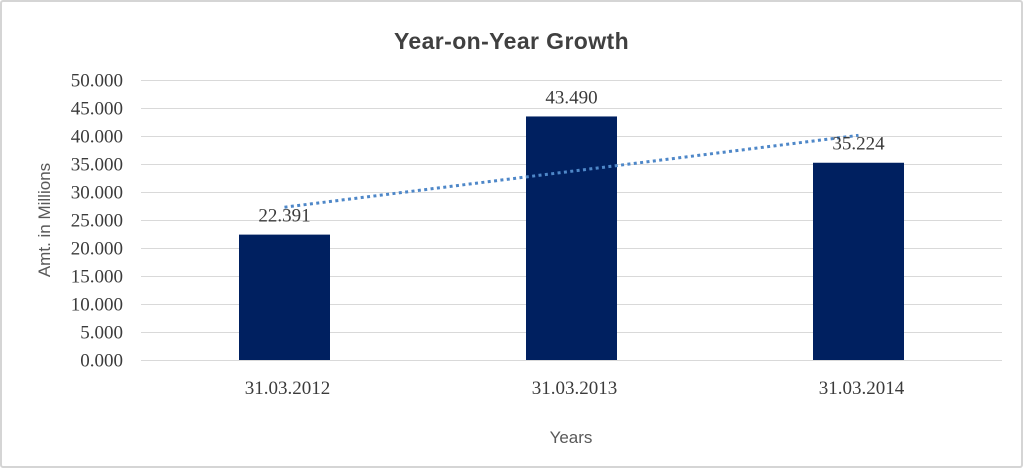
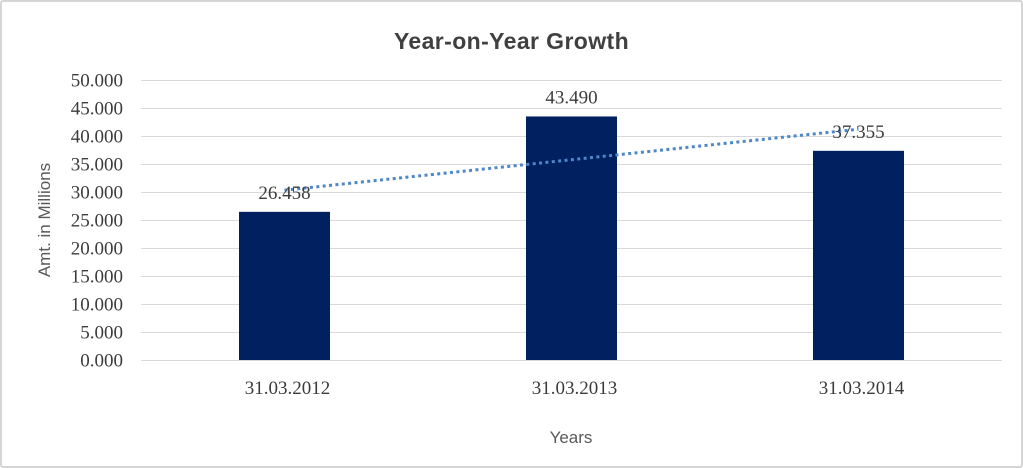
31.03.2012: 22.391 -> 26.458
31.03.2014: 35.224 -> 37.355
